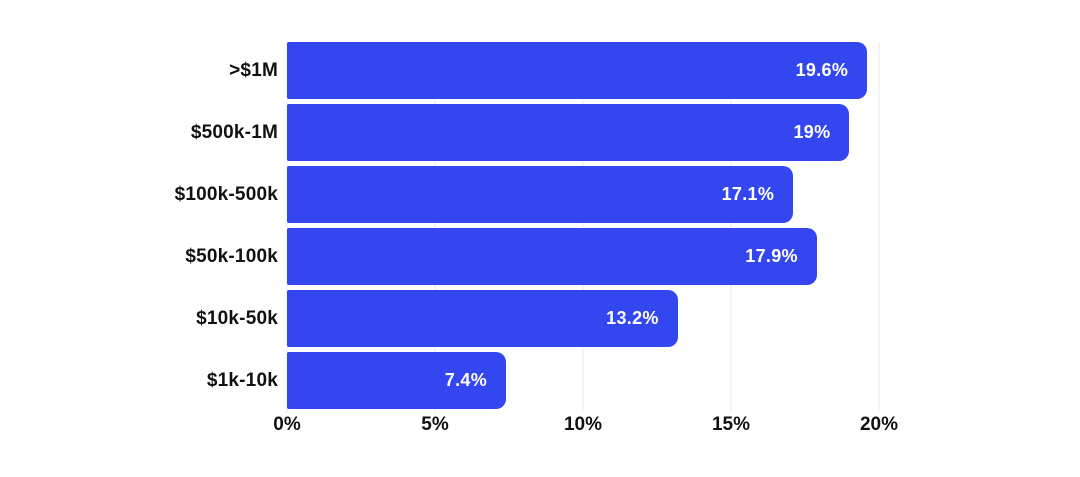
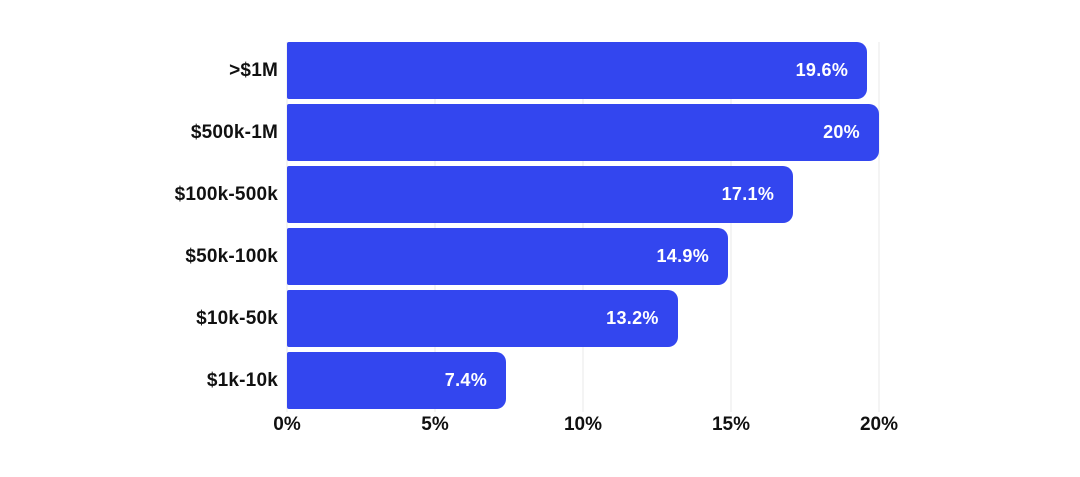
$500k-1M: 19% -> 20%
$50k-100k: 17.9% -> 14.9%
